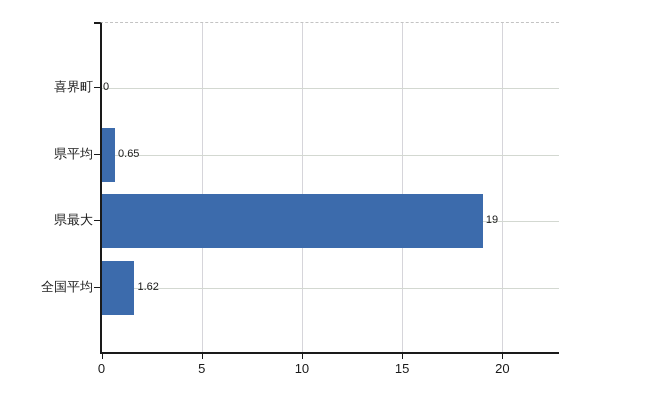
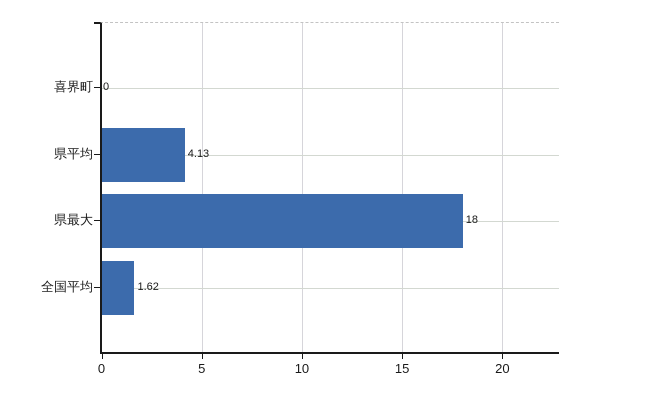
県平均: 0.65 -> 4.13
県最大: 19 -> 18
